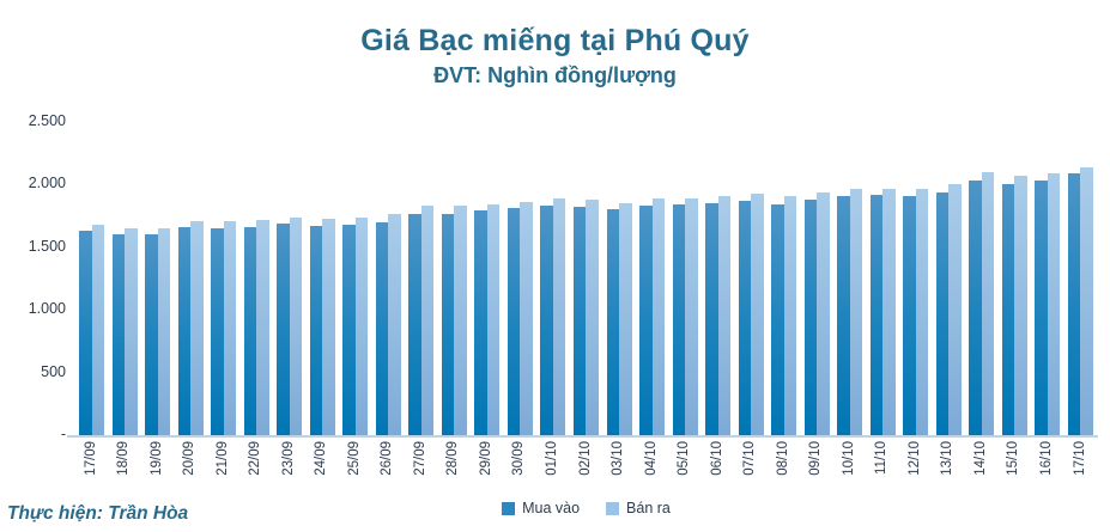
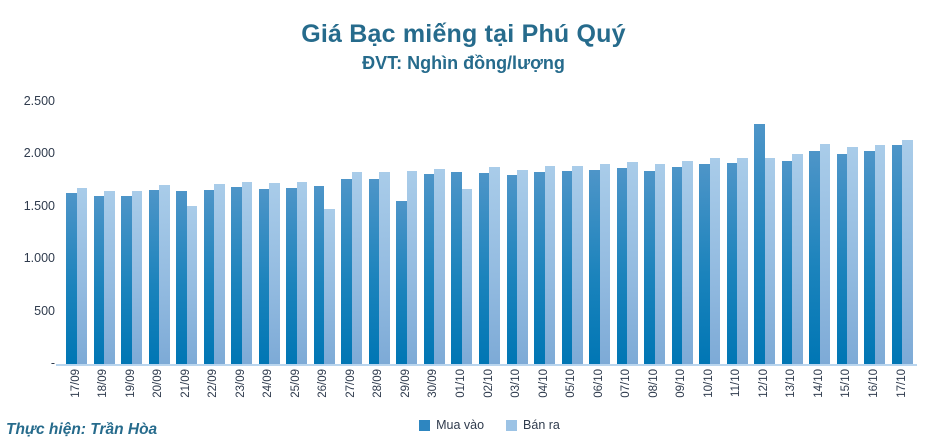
Bán ra/21/09: 1710 -> 1510
Bán ra/26/09: 1770 -> 1480
Mua vào/29/09: 1790 -> 1560
Bán ra/01/10: 1890 -> 1670
Mua vào/12/10: 1910 -> 2290
